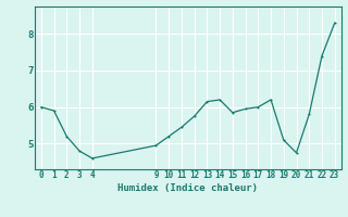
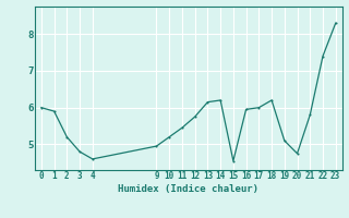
15: 5.85 -> 4.55
